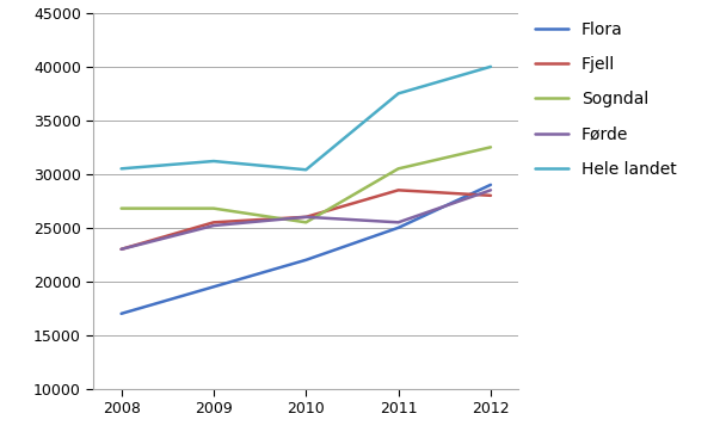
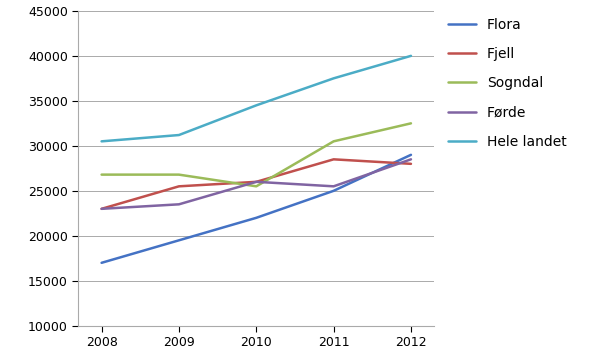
Førde/2009: 25200 -> 23500
Hele landet/2010: 30400 -> 34500
